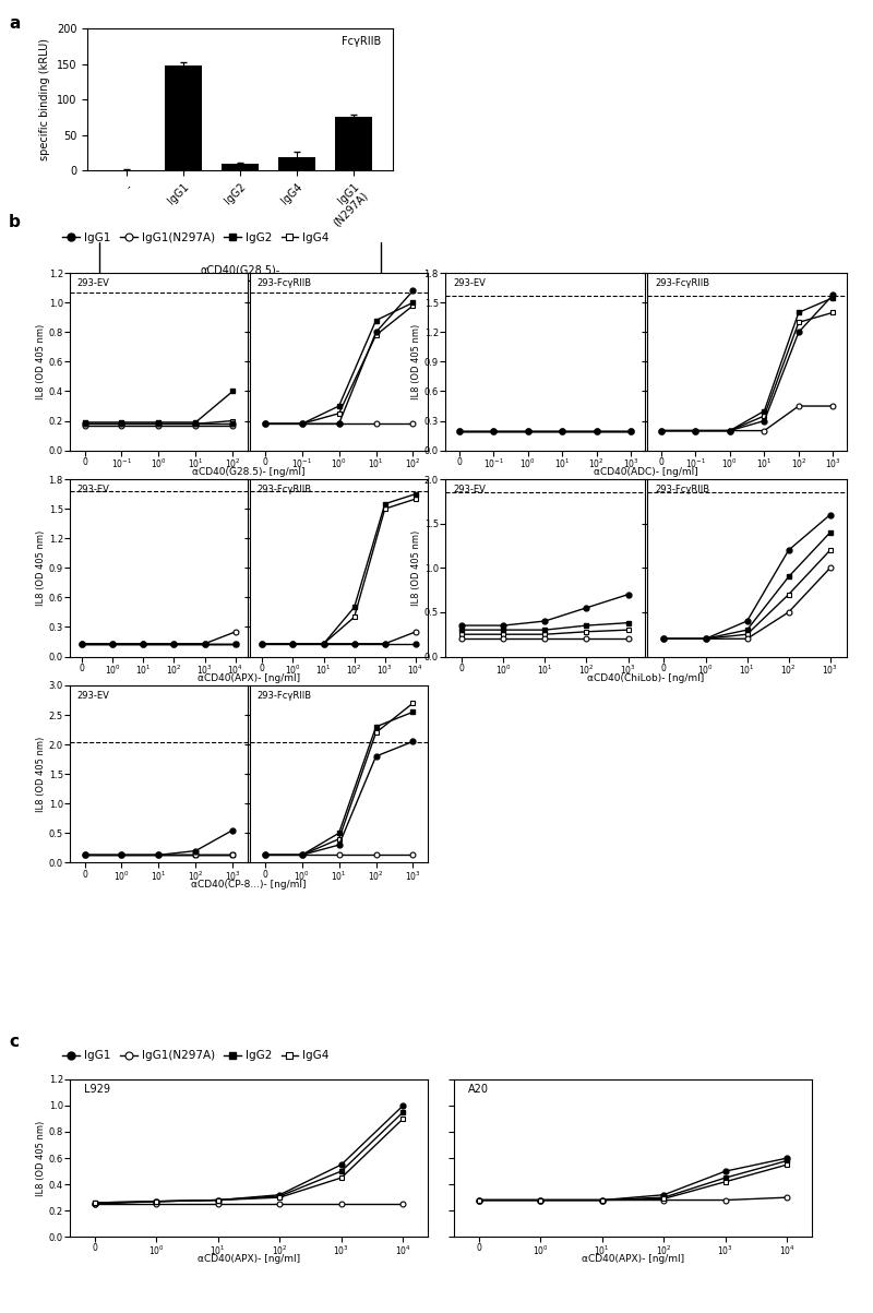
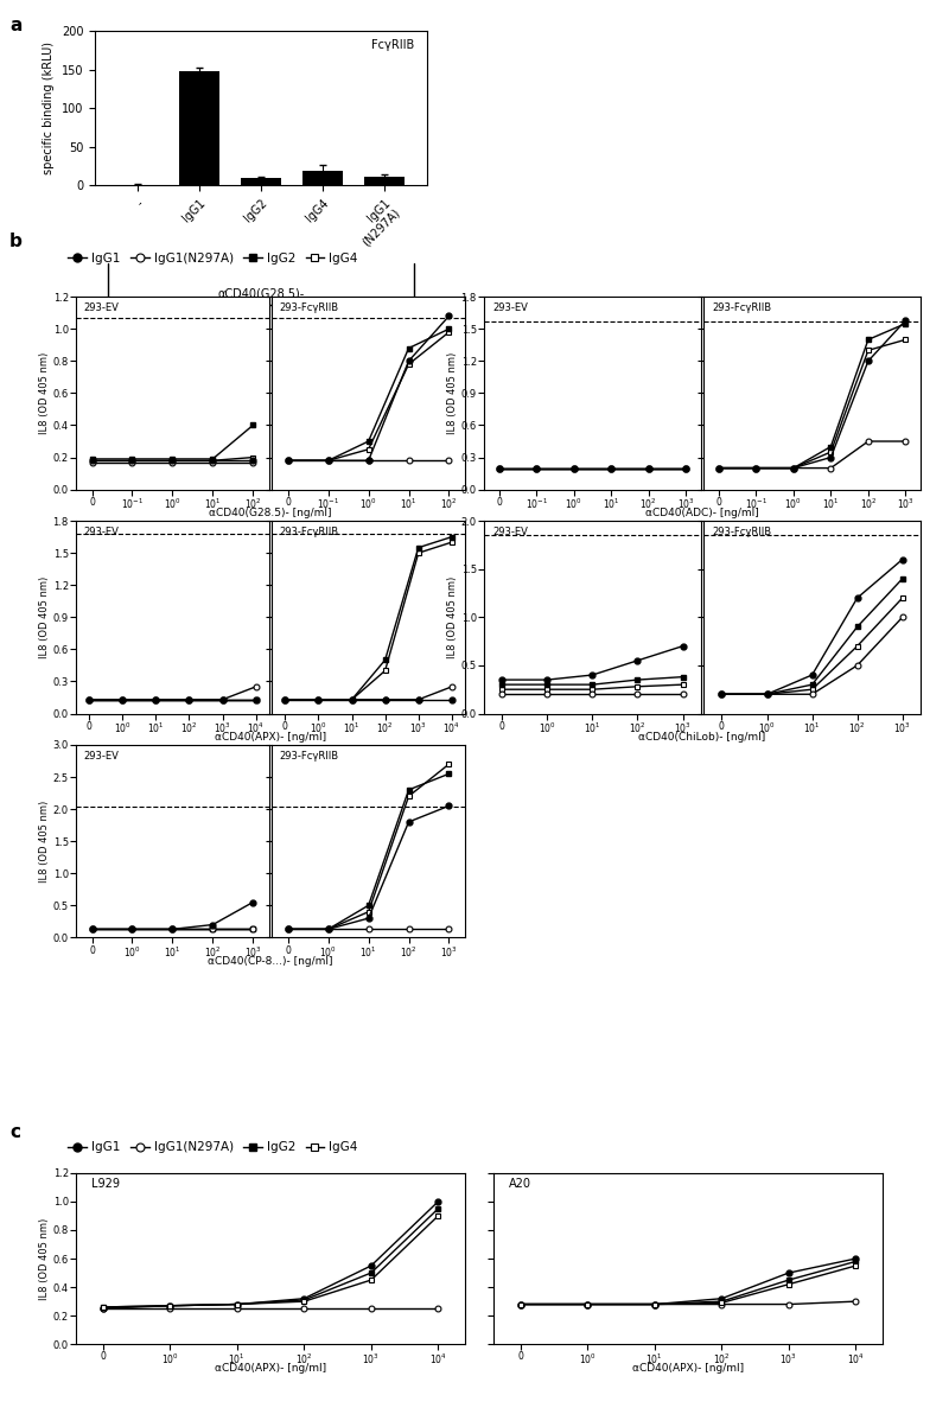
IgG1 (N297A): 76 -> 11
